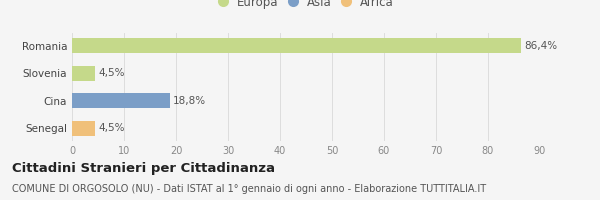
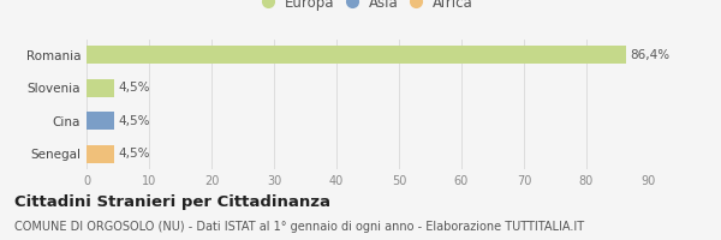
Cina: 18,8% -> 4,5%
